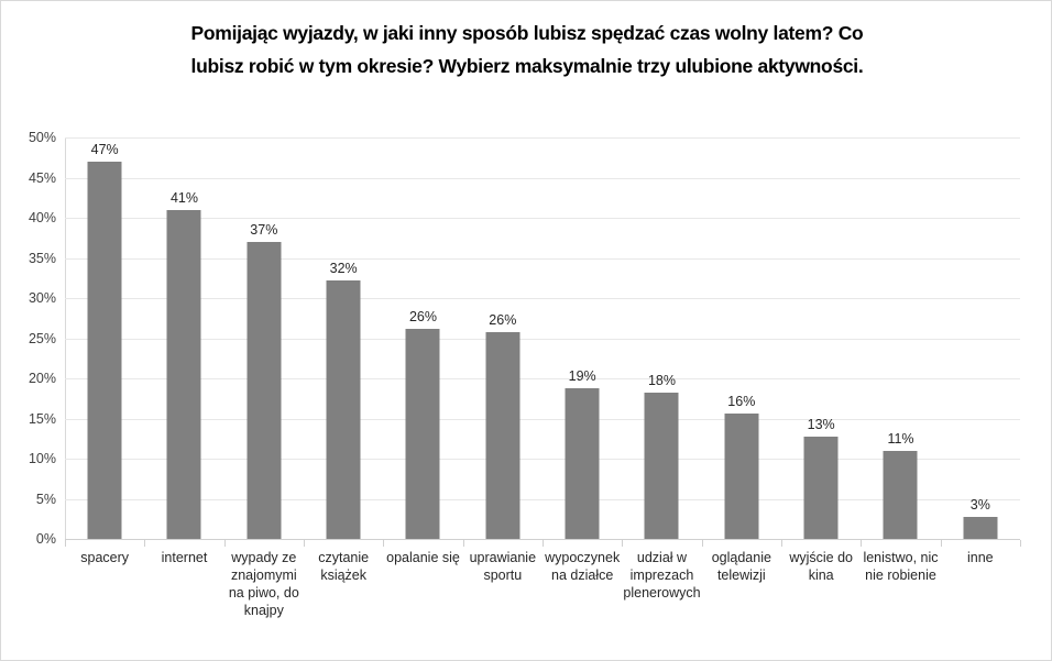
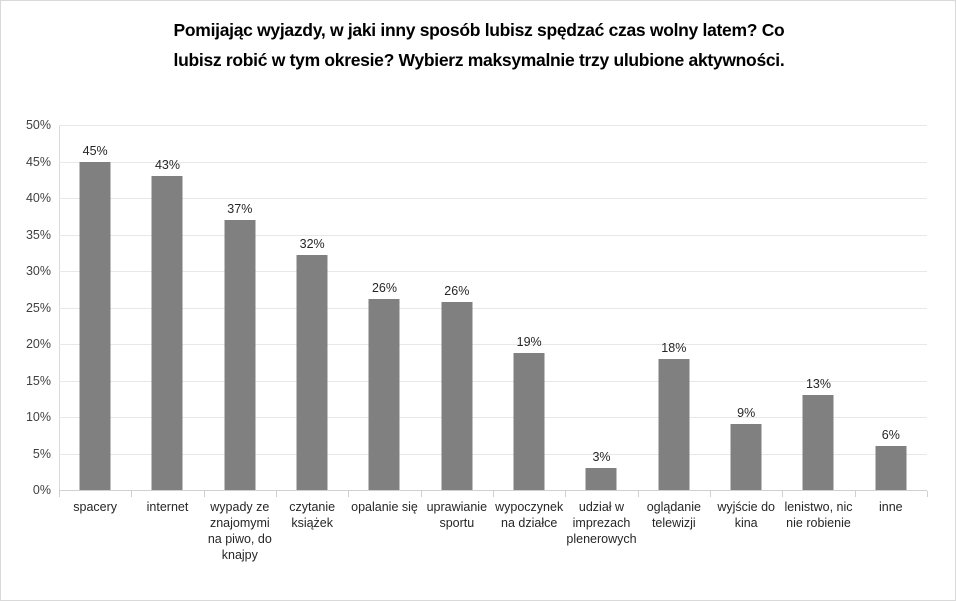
spacery: 47% -> 45%
internet: 41% -> 43%
udział w imprezach plenerowych: 18% -> 3%
oglądanie telewizji: 16% -> 18%
wyjście do kina: 13% -> 9%
lenistwo, nic nie robienie: 11% -> 13%
inne: 3% -> 6%
